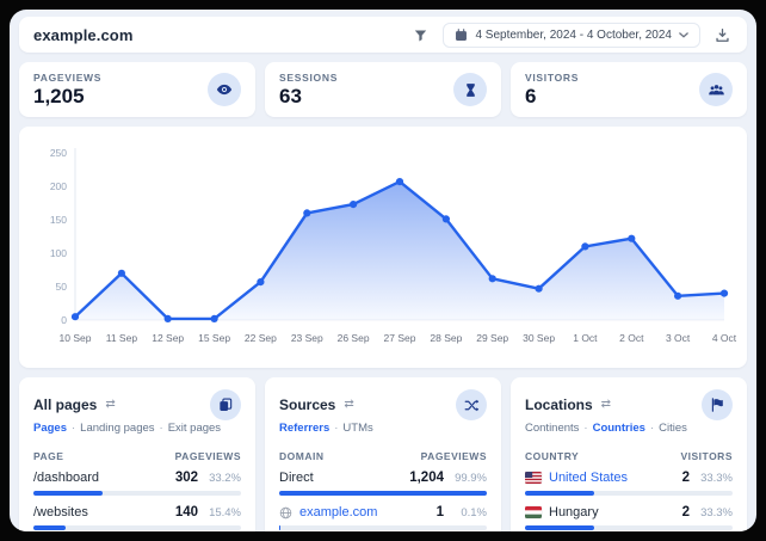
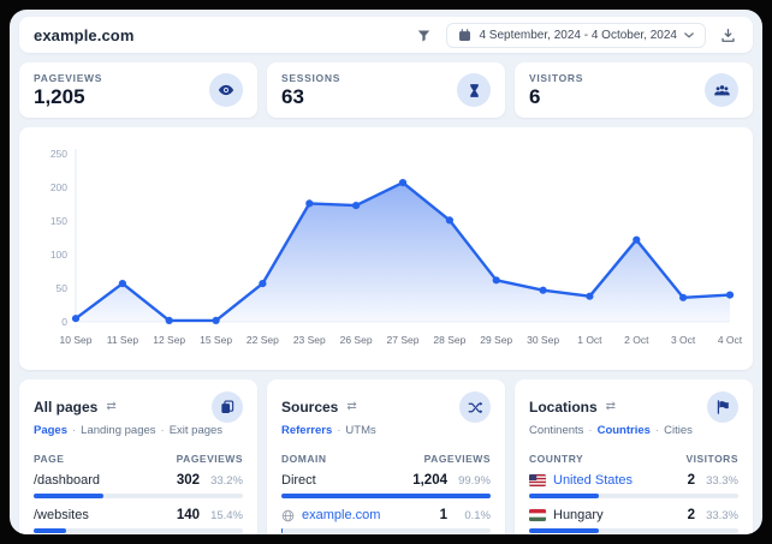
11 Sep: 70 -> 60
23 Sep: 160 -> 180
1 Oct: 110 -> 40
